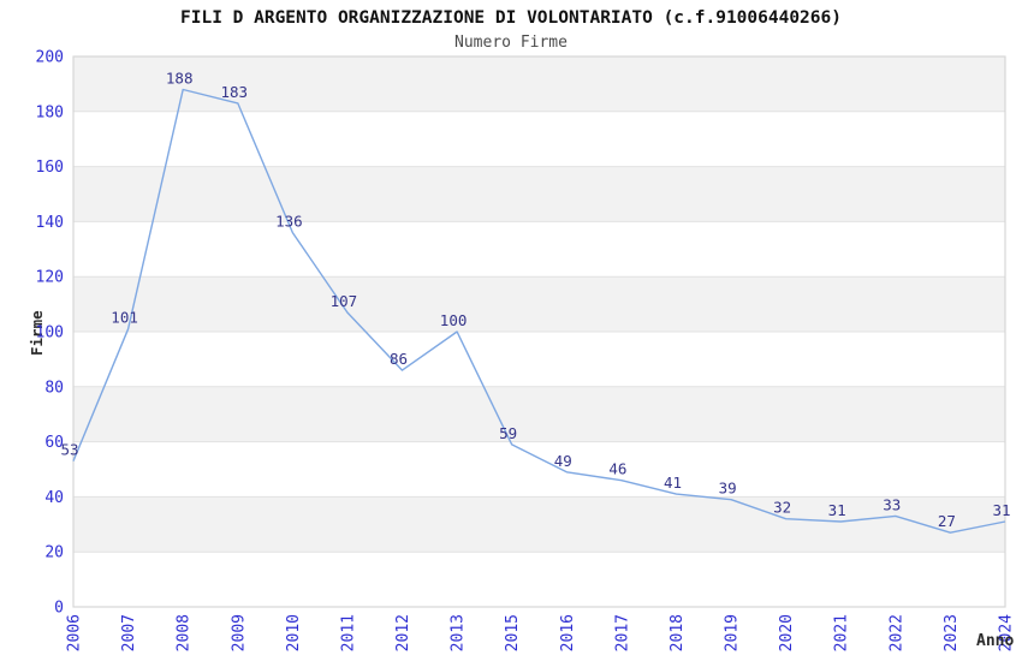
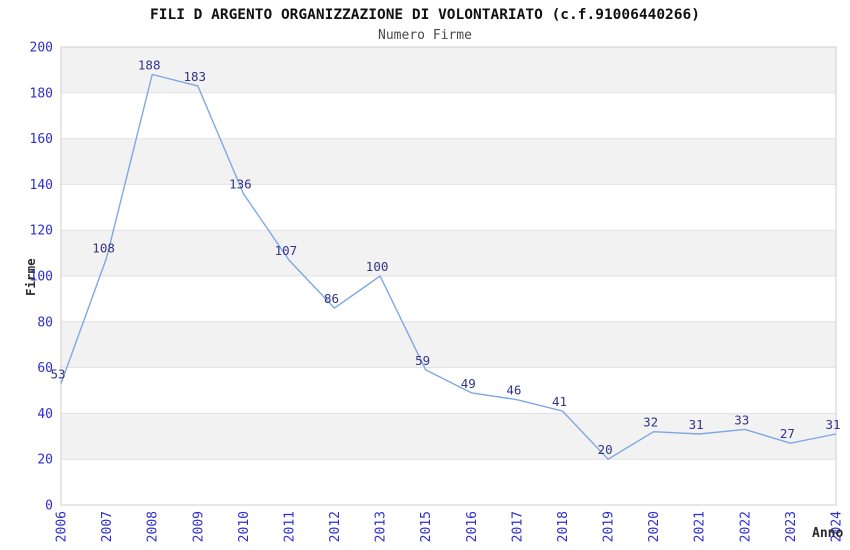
2007: 101 -> 108
2019: 39 -> 20
